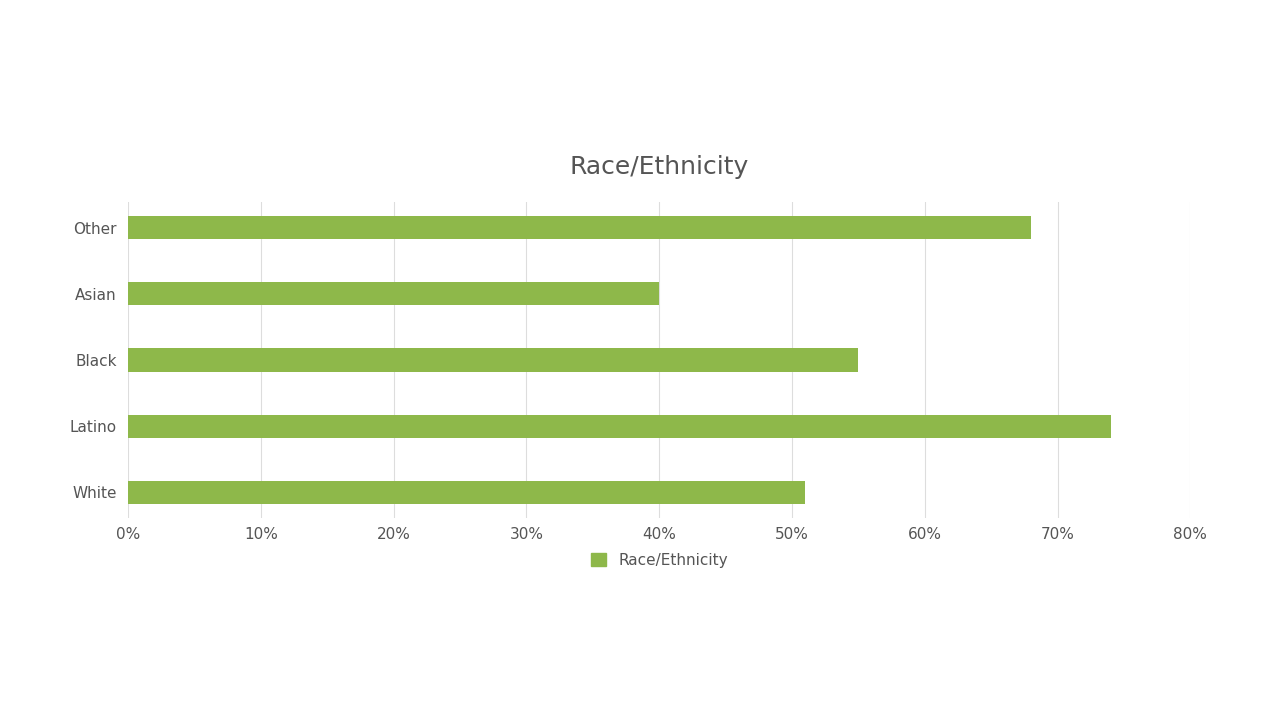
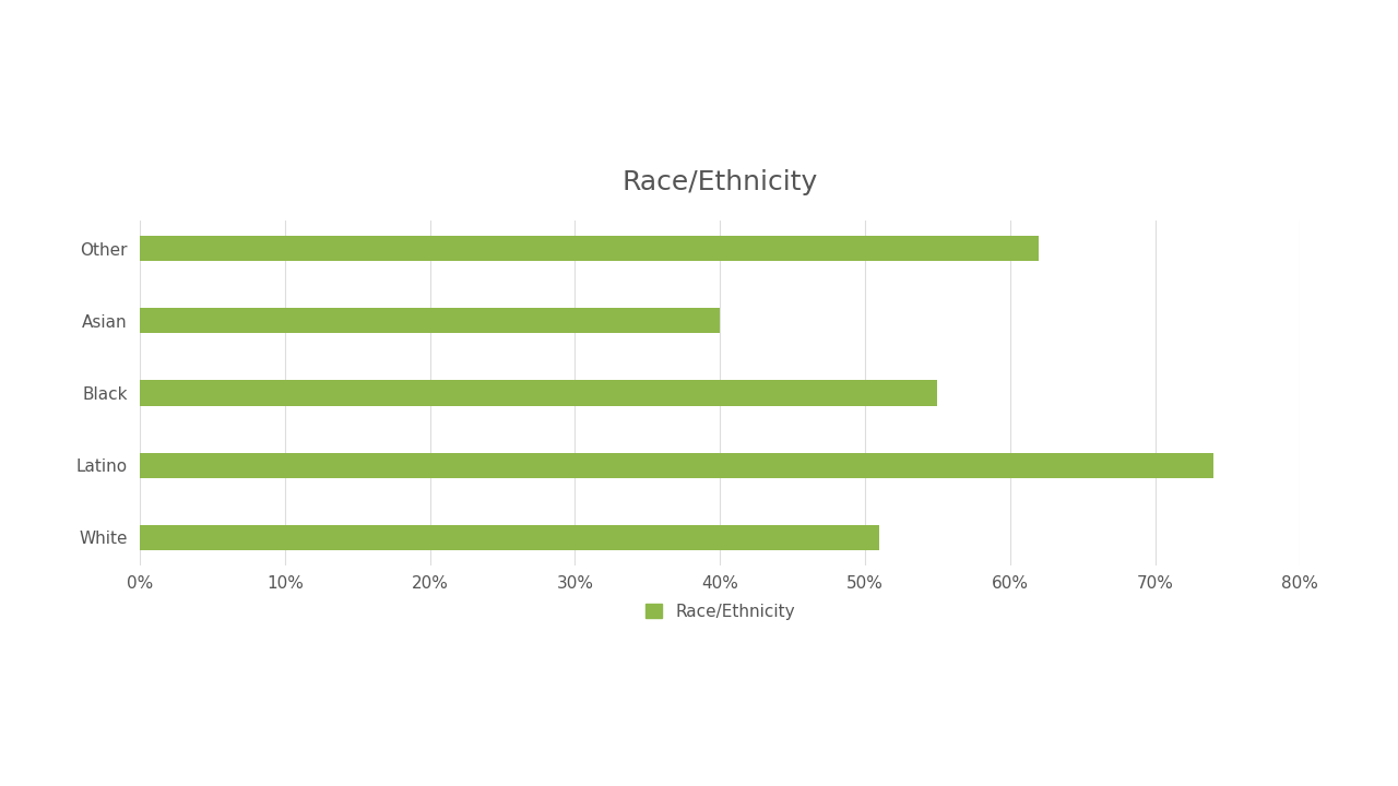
Other: 68% -> 62%
